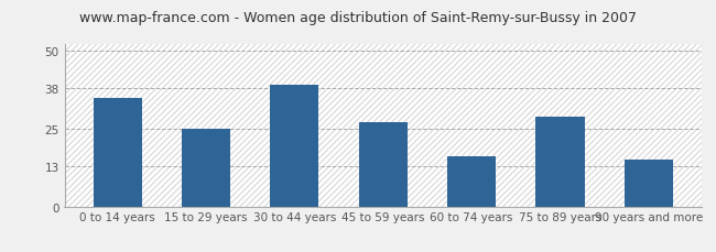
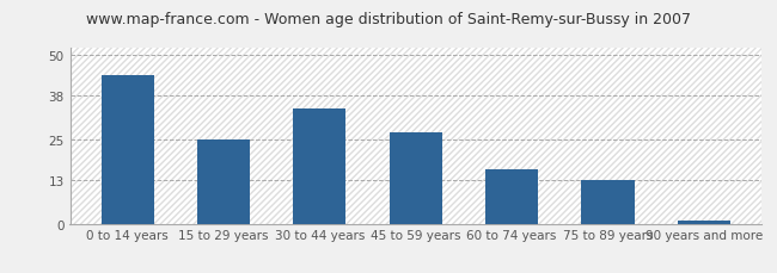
0 to 14 years: 35 -> 44
30 to 44 years: 39 -> 34
75 to 89 years: 29 -> 13
90 years and more: 15 -> 1
